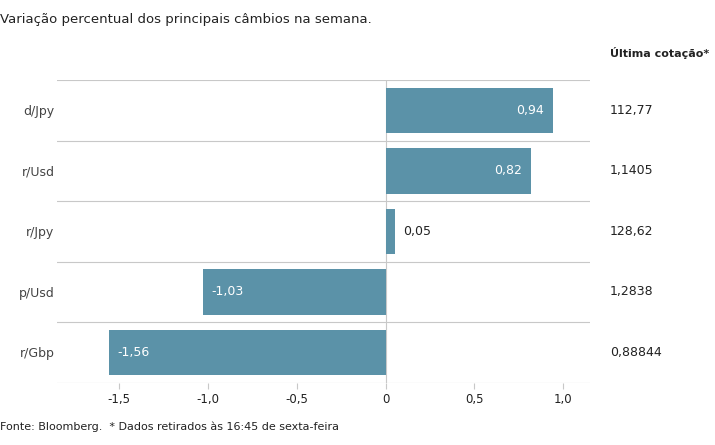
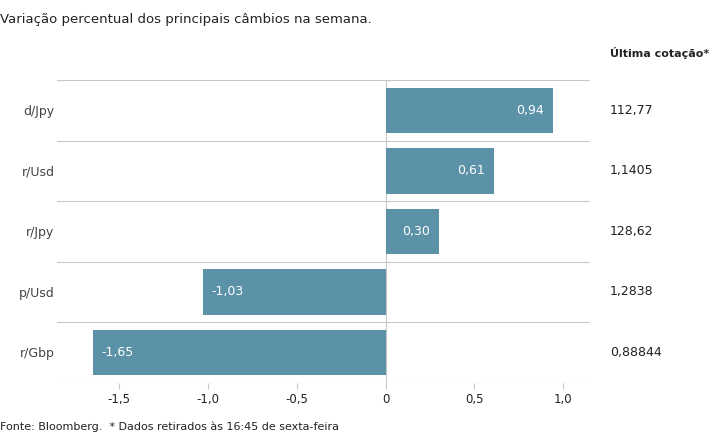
r/Usd: 0,82 -> 0,61
r/Jpy: 0,05 -> 0,30
r/Gbp: -1,56 -> -1,65
